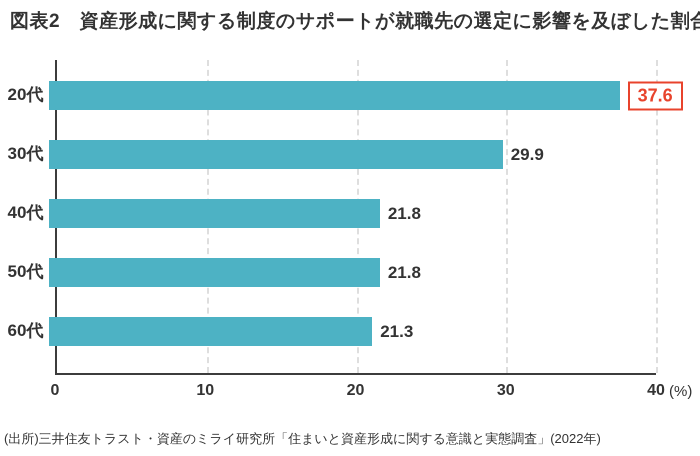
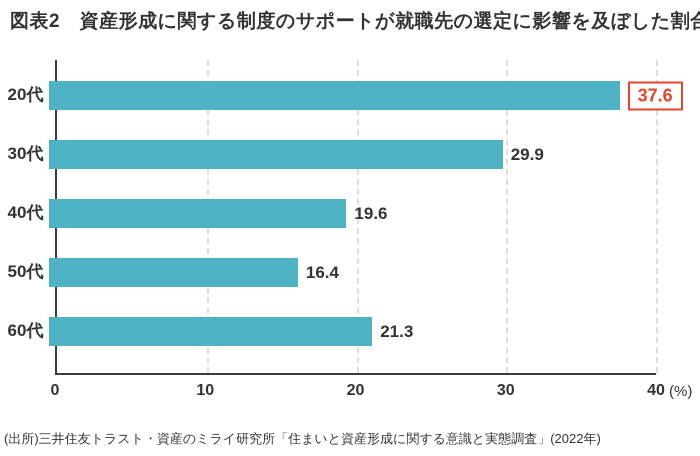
40代: 21.8 -> 19.6
50代: 21.8 -> 16.4
